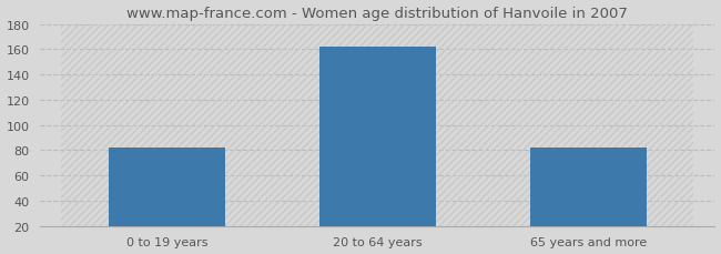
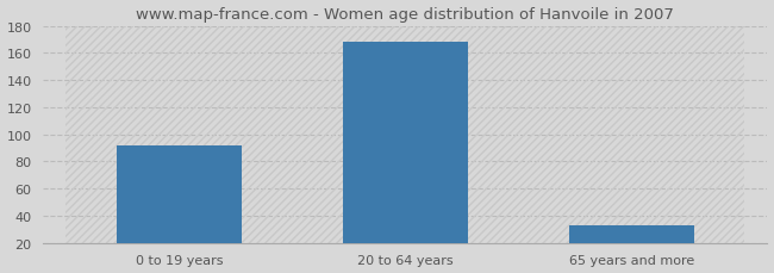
0 to 19 years: 82 -> 92
20 to 64 years: 162 -> 168
65 years and more: 82 -> 33
